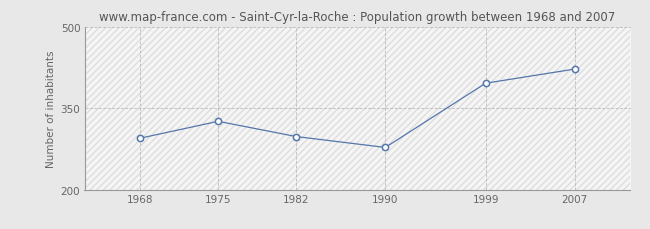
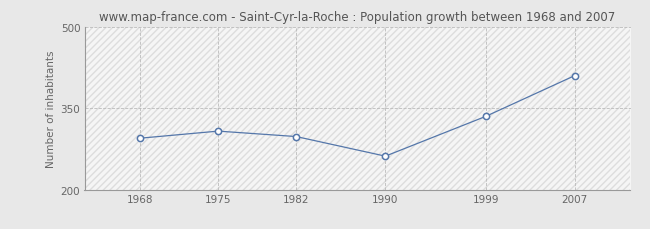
1975: 326 -> 308
1990: 278 -> 262
1999: 396 -> 335
2007: 422 -> 410
